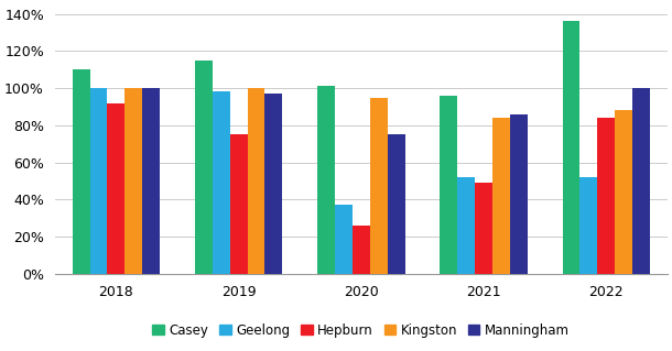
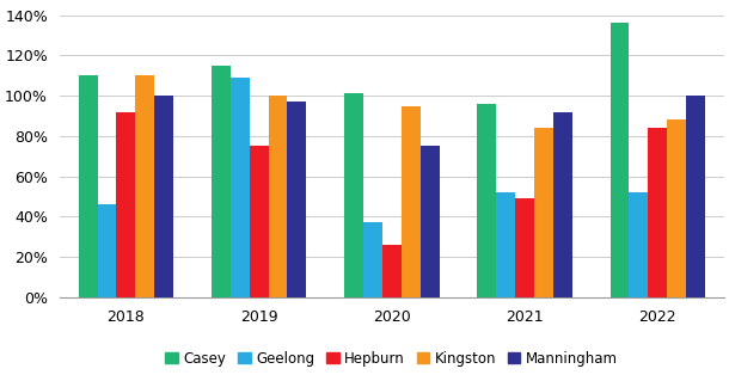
Geelong/2018: 100% -> 46%
Kingston/2018: 100% -> 110%
Geelong/2019: 98% -> 109%
Manningham/2021: 86% -> 92%
